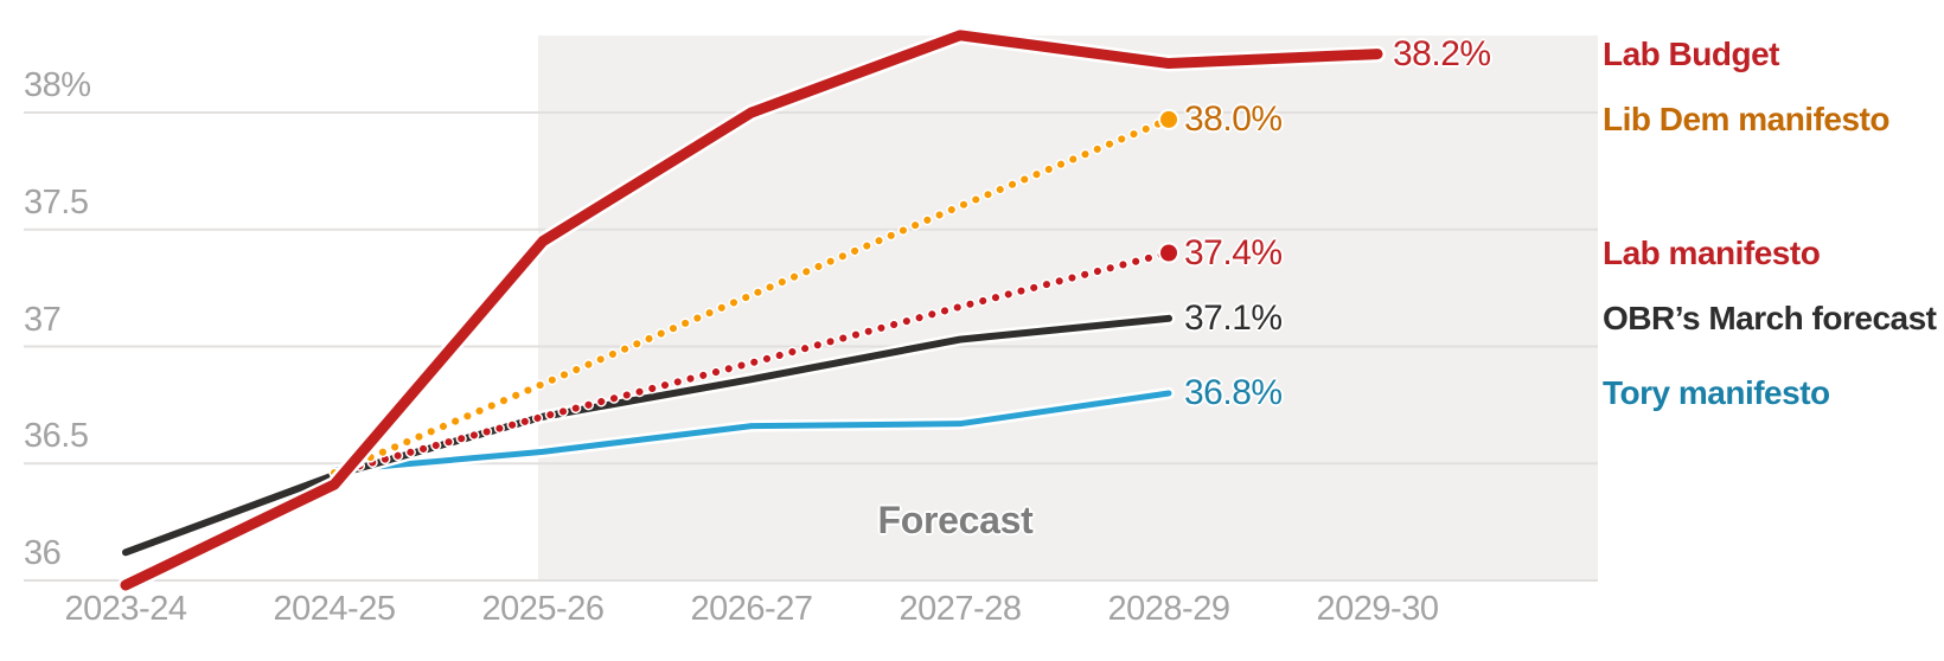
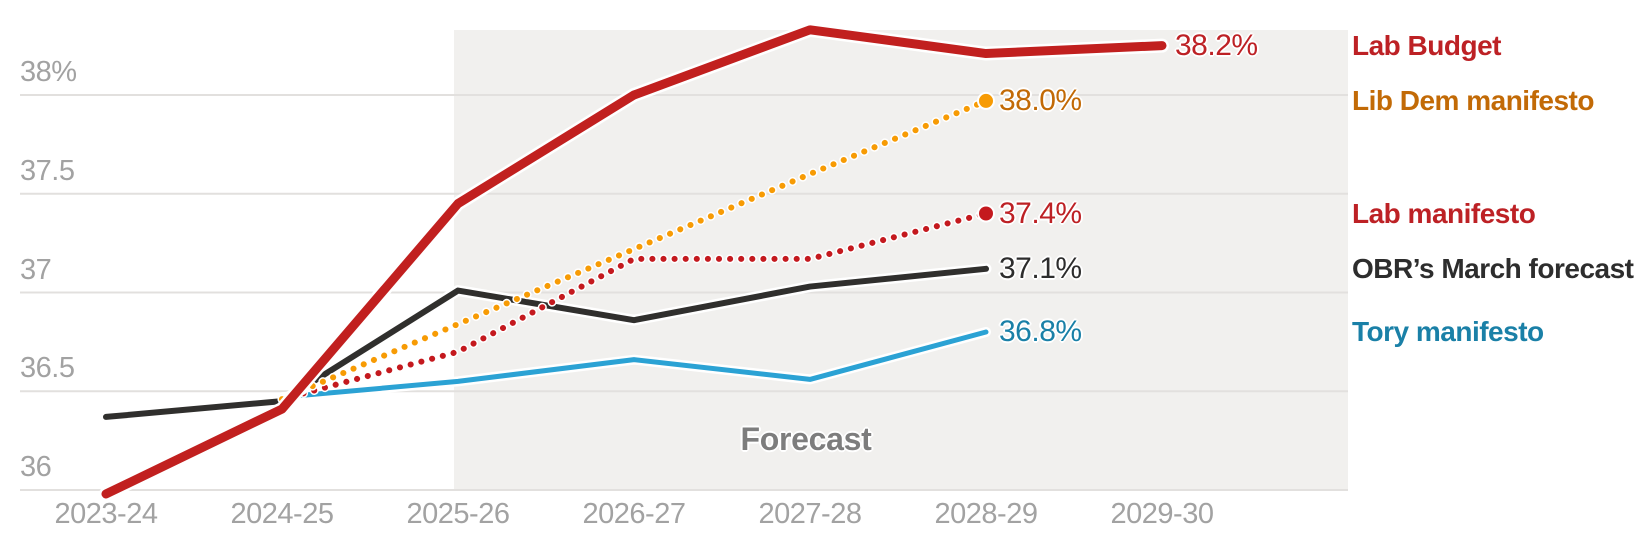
OBR’s March forecast/2023-24: 36.12% -> 36.37%
OBR’s March forecast/2025-26: 36.70% -> 37.01%
Lab manifesto/2026-27: 36.93% -> 37.17%
Tory manifesto/2027-28: 36.67% -> 36.56%
